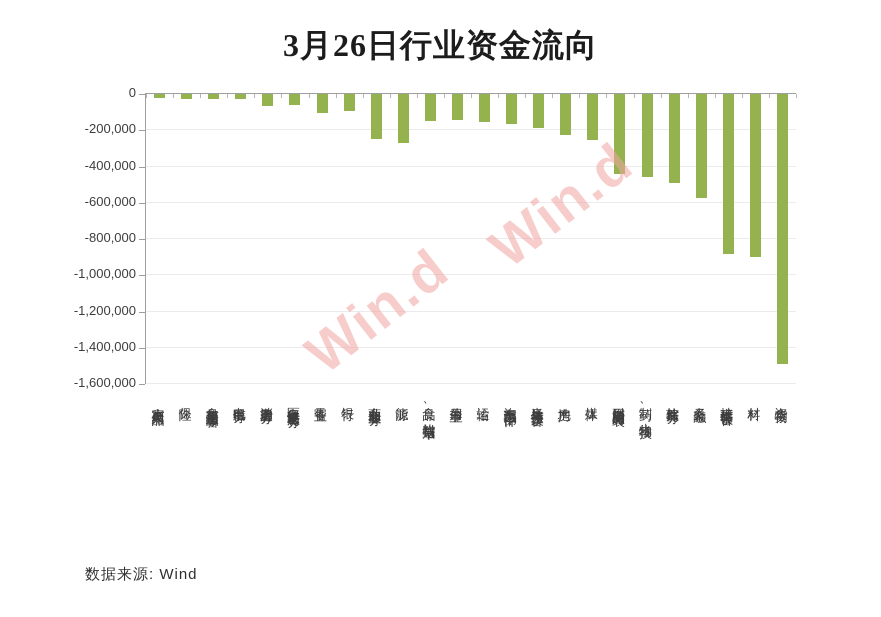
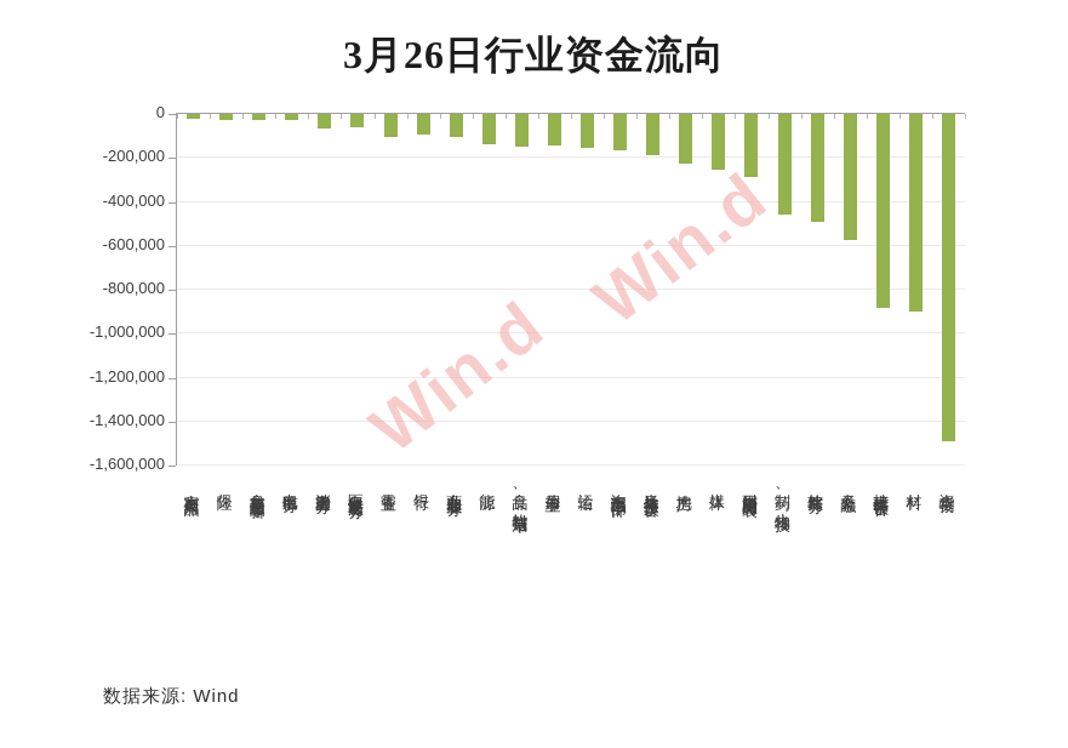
商业和专业服务: -250000 -> -100000
能源: -270000 -> -140000
耐用消费品与服装: -440000 -> -280000
